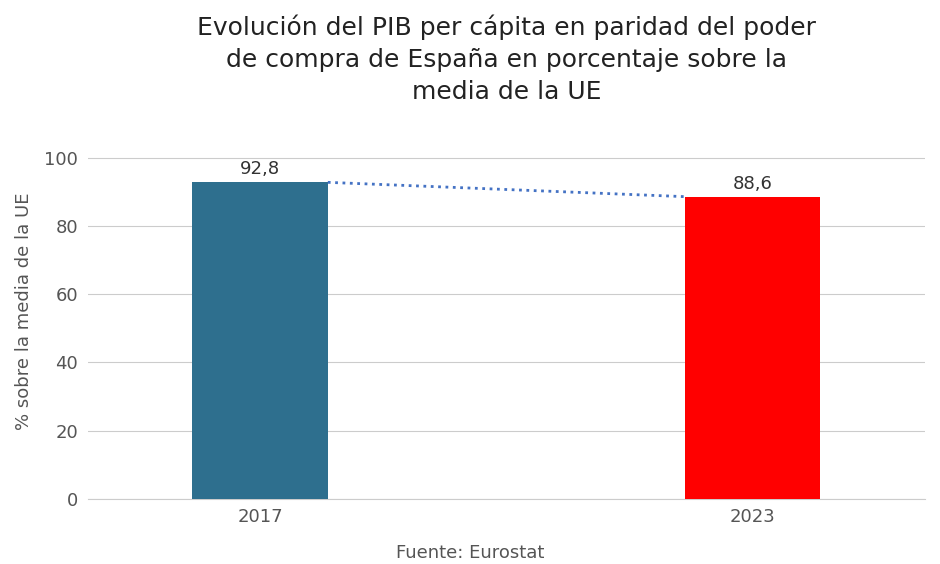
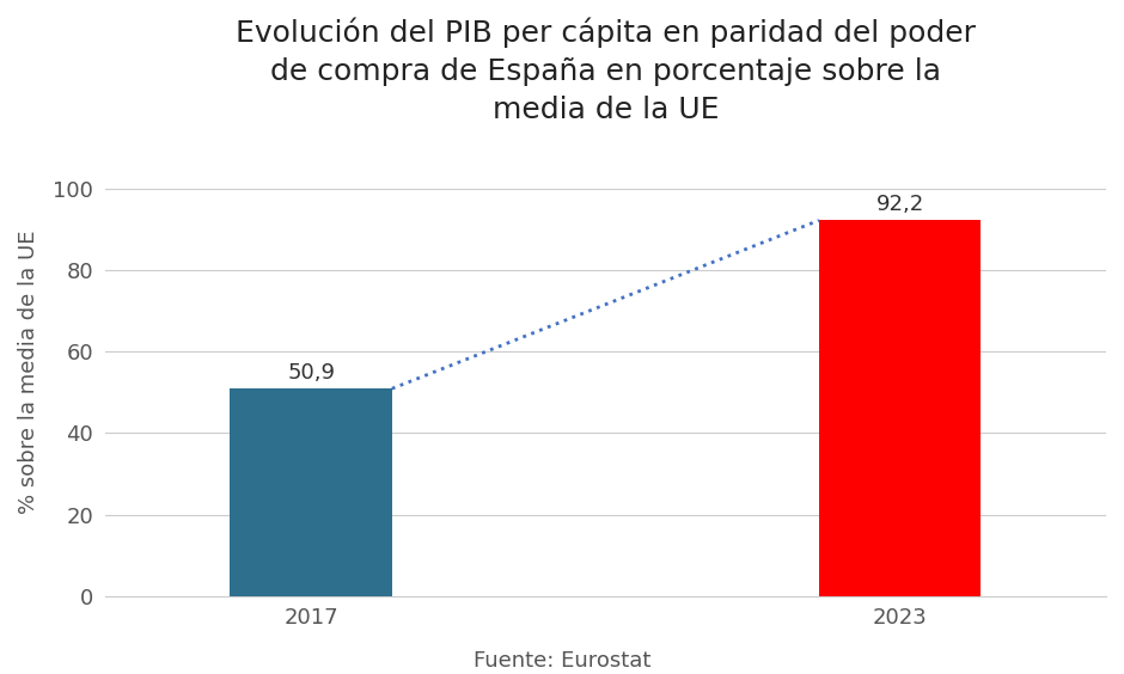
2017: 92,8 -> 50,9
2023: 88,6 -> 92,2
